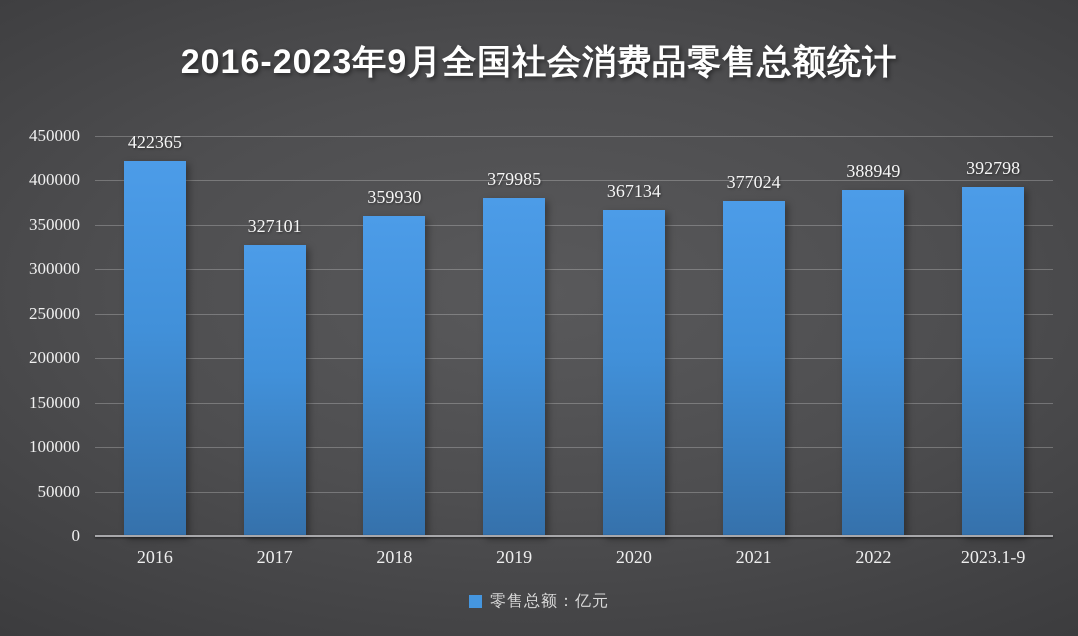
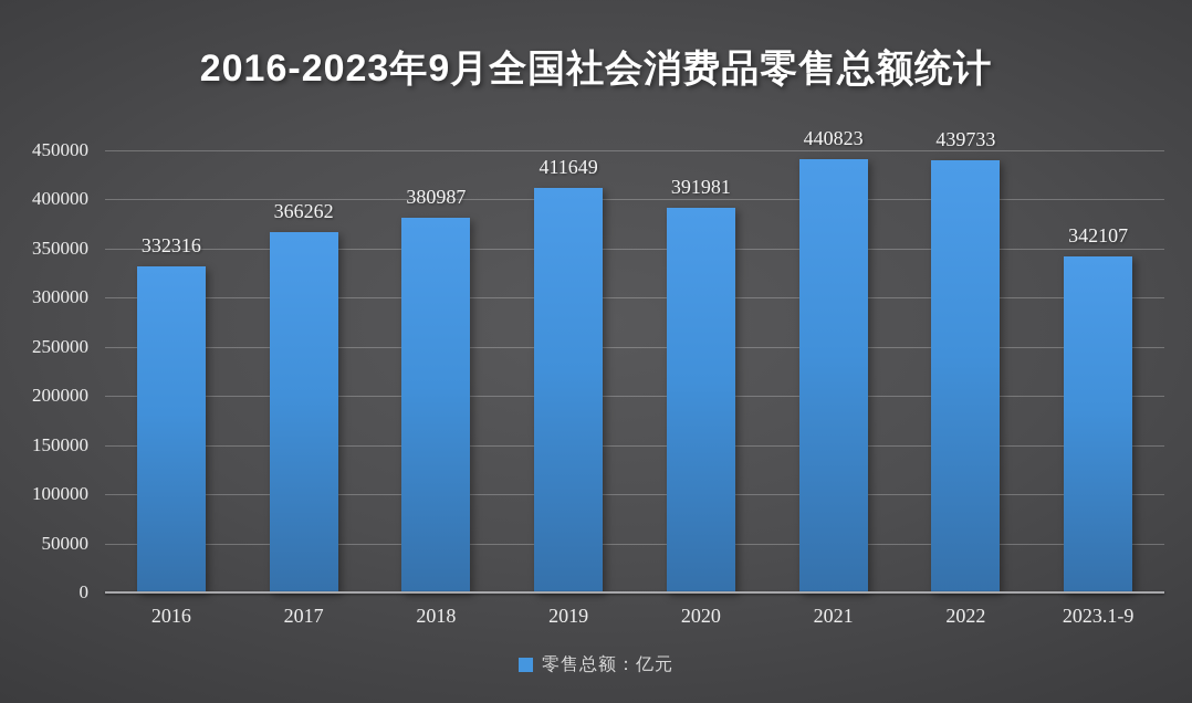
2016: 422365 -> 332316
2017: 327101 -> 366262
2018: 359930 -> 380987
2019: 379985 -> 411649
2020: 367134 -> 391981
2021: 377024 -> 440823
2022: 388949 -> 439733
2023.1-9: 392798 -> 342107
